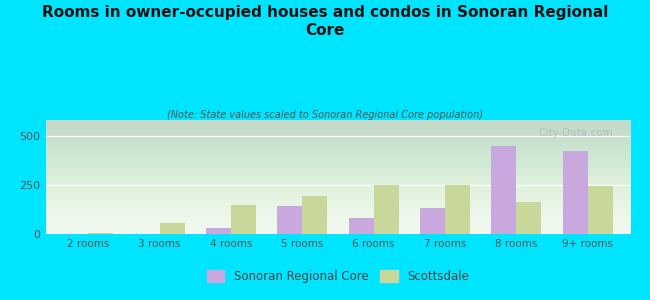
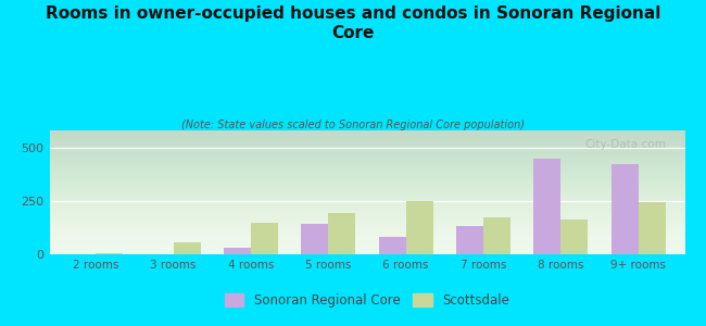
Scottsdale/7 rooms: 250 -> 180
